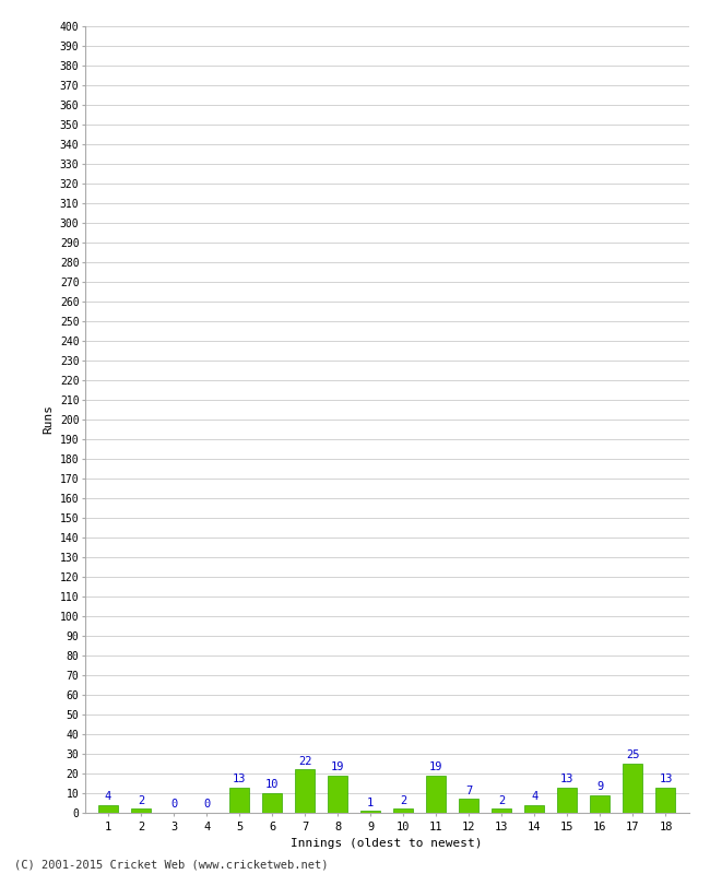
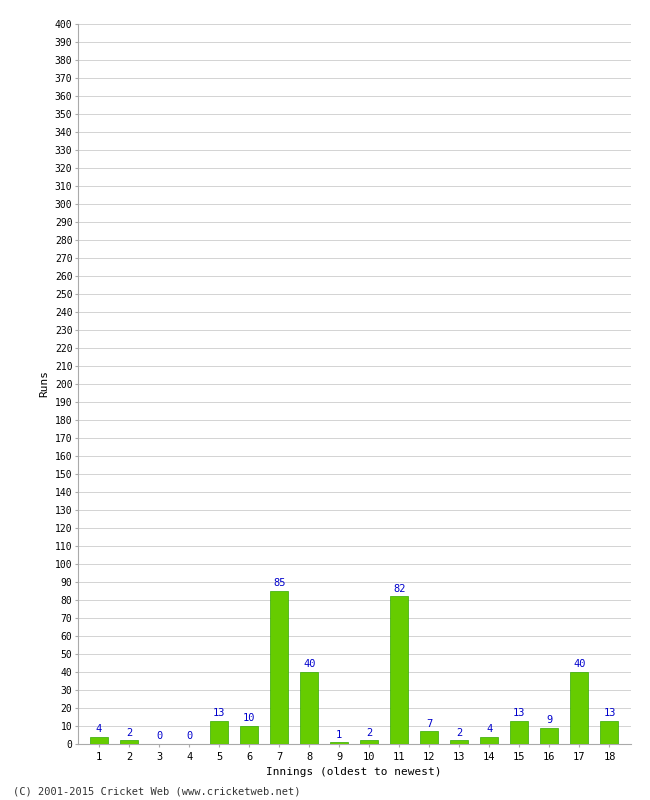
7: 22 -> 85
8: 19 -> 40
11: 19 -> 82
17: 25 -> 40
